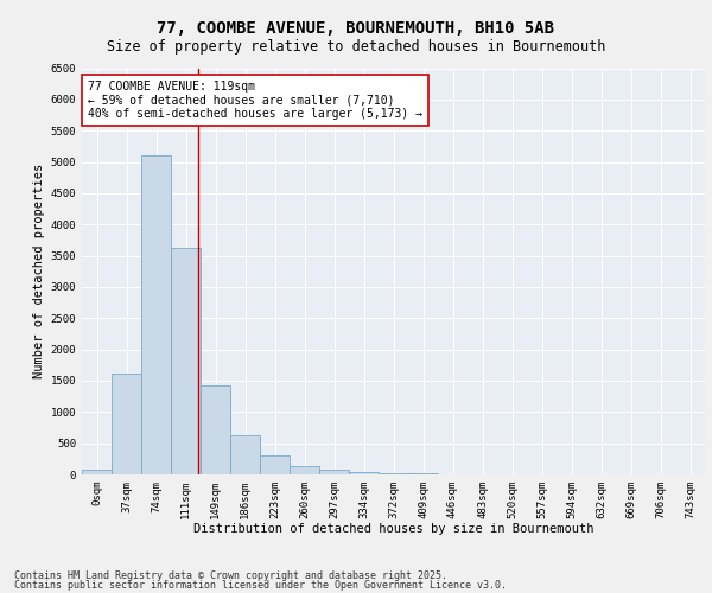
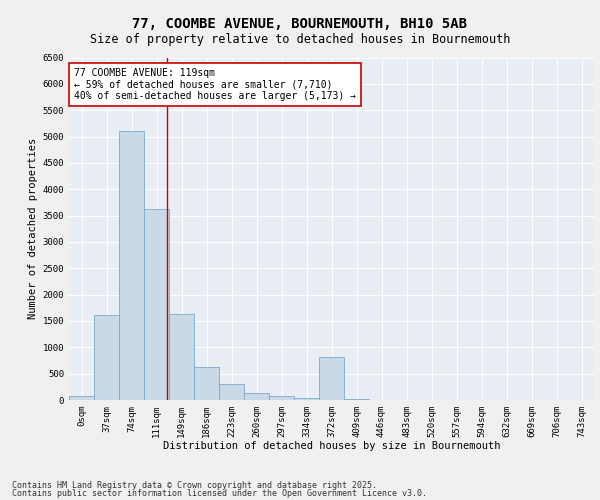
149sqm: 1420 -> 1640
372sqm: 20 -> 820
